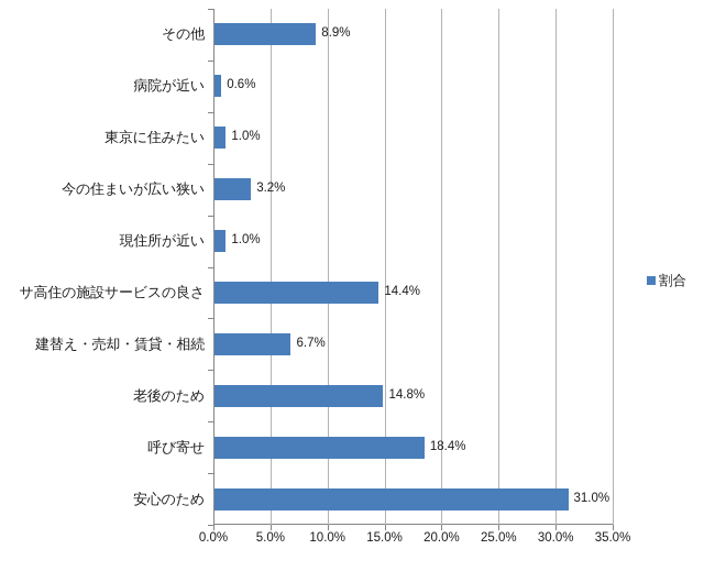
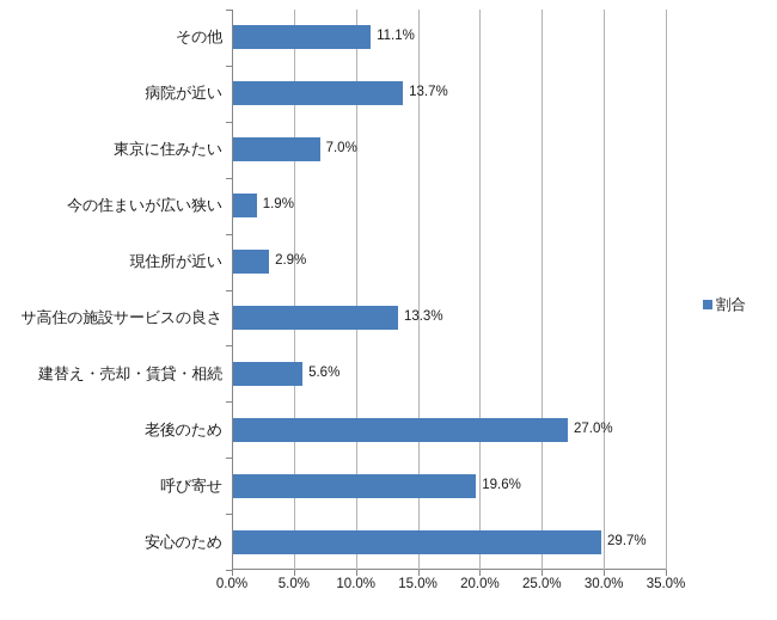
その他: 8.9% -> 11.1%
病院が近い: 0.6% -> 13.7%
東京に住みたい: 1.0% -> 7.0%
今の住まいが広い狭い: 3.2% -> 1.9%
現住所が近い: 1.0% -> 2.9%
サ高住の施設サービスの良さ: 14.4% -> 13.3%
建替え・売却・賃貸・相続: 6.7% -> 5.6%
老後のため: 14.8% -> 27.0%
呼び寄せ: 18.4% -> 19.6%
安心のため: 31.0% -> 29.7%
